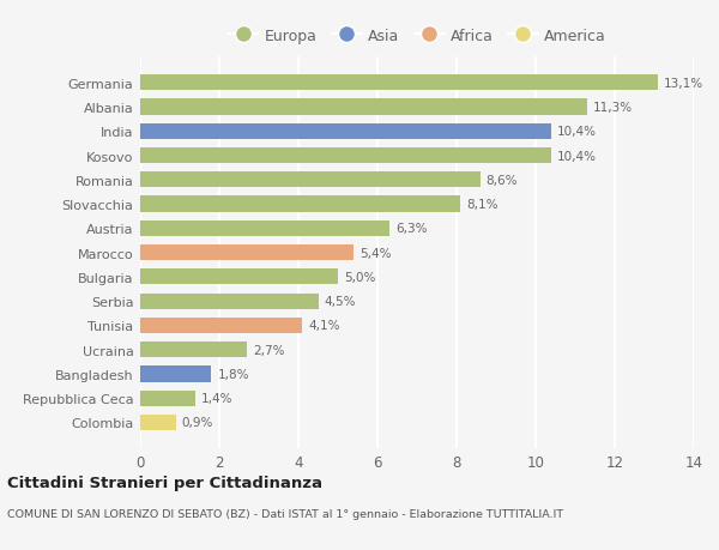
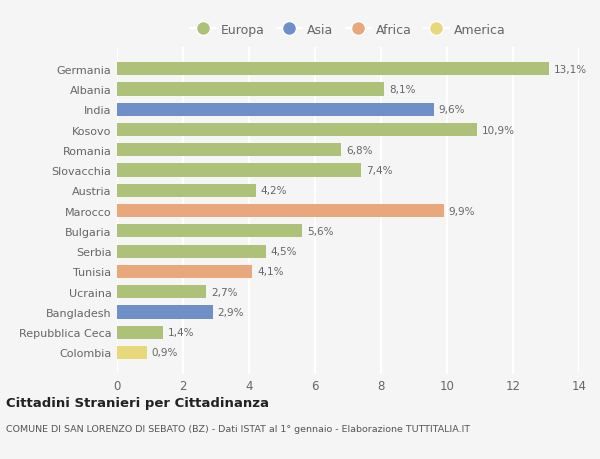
Albania: 11,3% -> 8,1%
India: 10,4% -> 9,6%
Kosovo: 10,4% -> 10,9%
Romania: 8,6% -> 6,8%
Slovacchia: 8,1% -> 7,4%
Austria: 6,3% -> 4,2%
Marocco: 5,4% -> 9,9%
Bulgaria: 5,0% -> 5,6%
Bangladesh: 1,8% -> 2,9%
